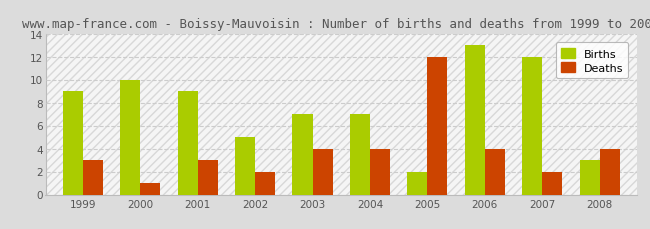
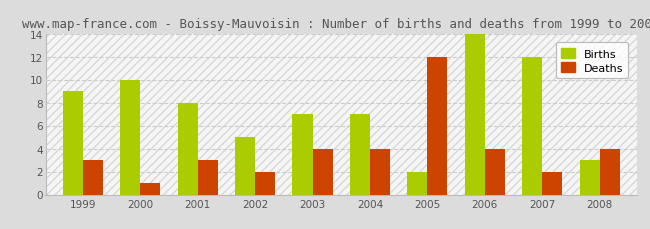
Births/2001: 9 -> 8
Births/2006: 13 -> 14
